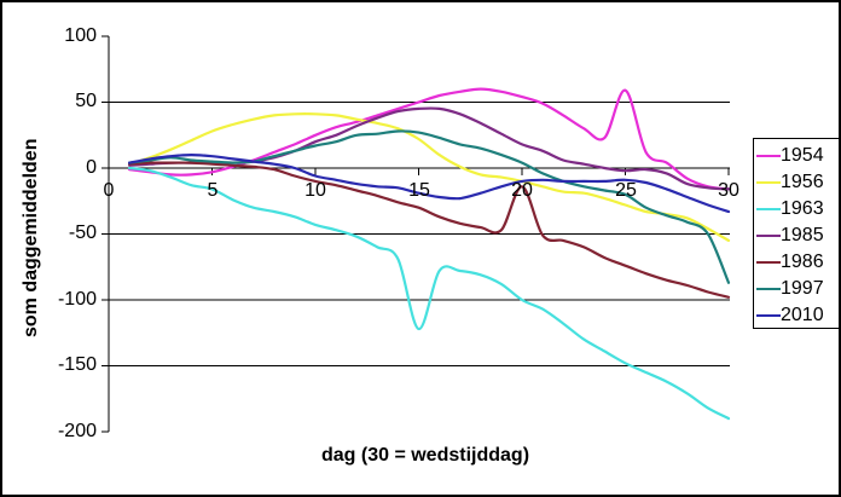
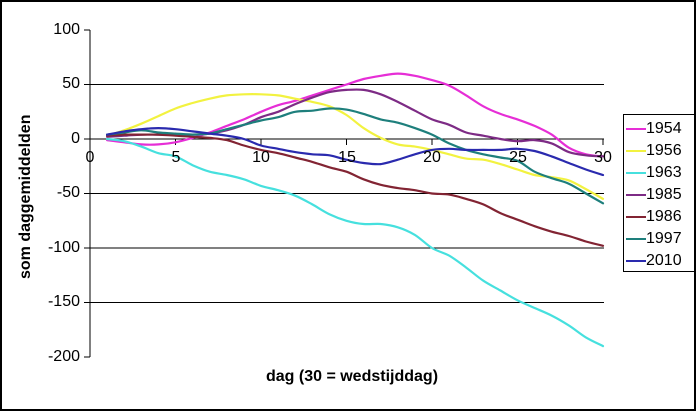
1963/15: -122 -> -75
1986/20: -14 -> -50
1954/25: 59 -> 18
1997/30: -87 -> -59
